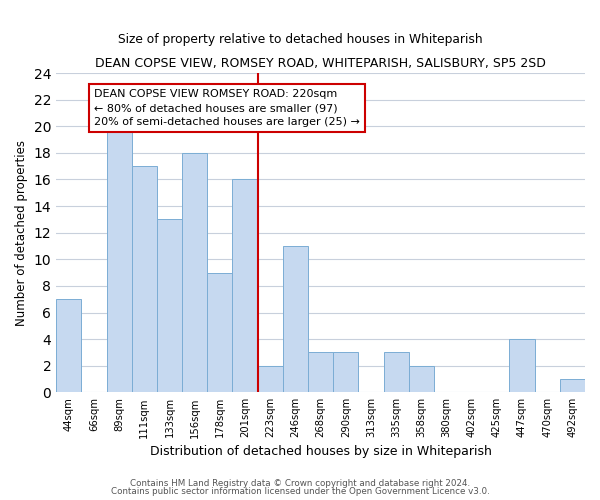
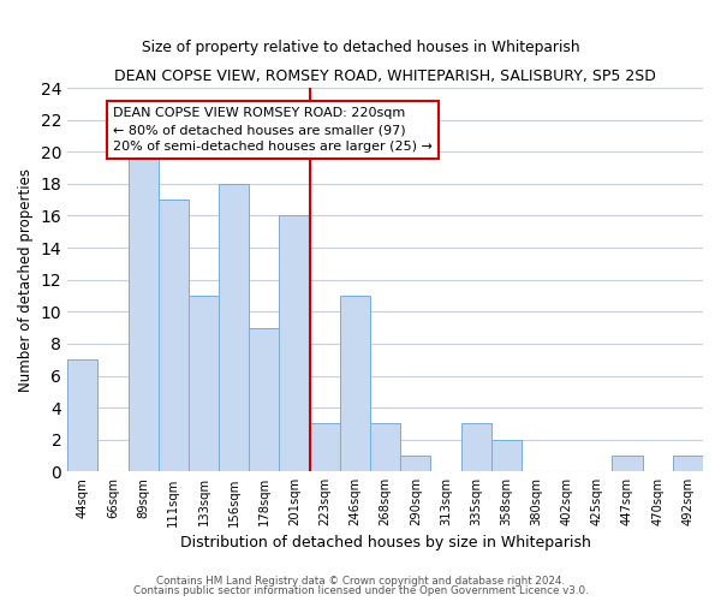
133sqm: 13 -> 11
223sqm: 2 -> 3
290sqm: 3 -> 1
447sqm: 4 -> 1
